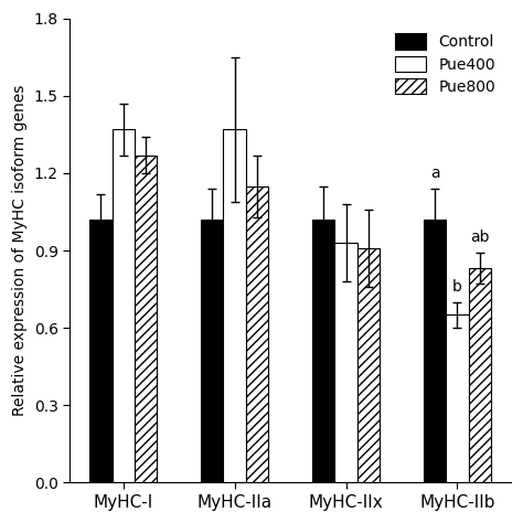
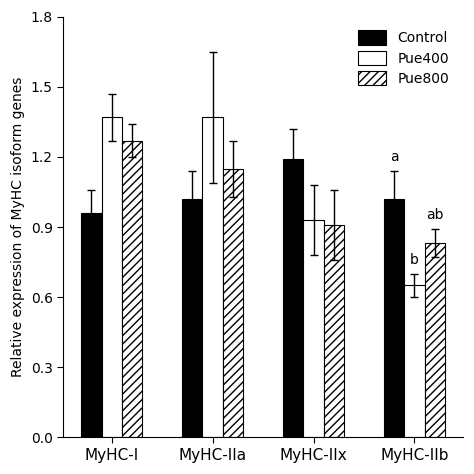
Control/MyHC-I: 1.02 -> 0.96
Control/MyHC-IIx: 1.02 -> 1.19
